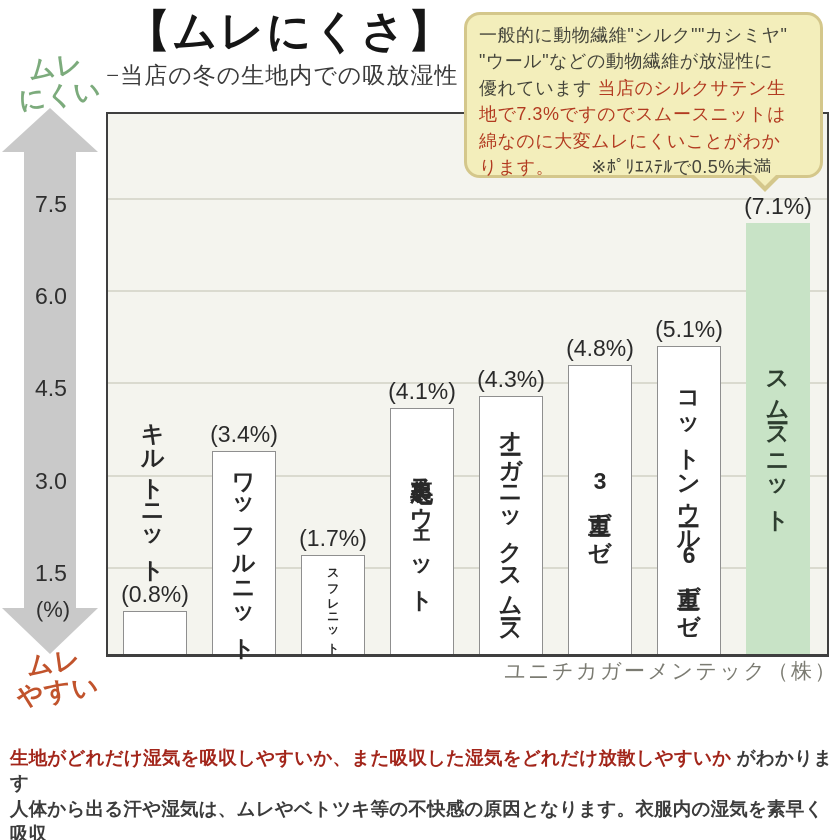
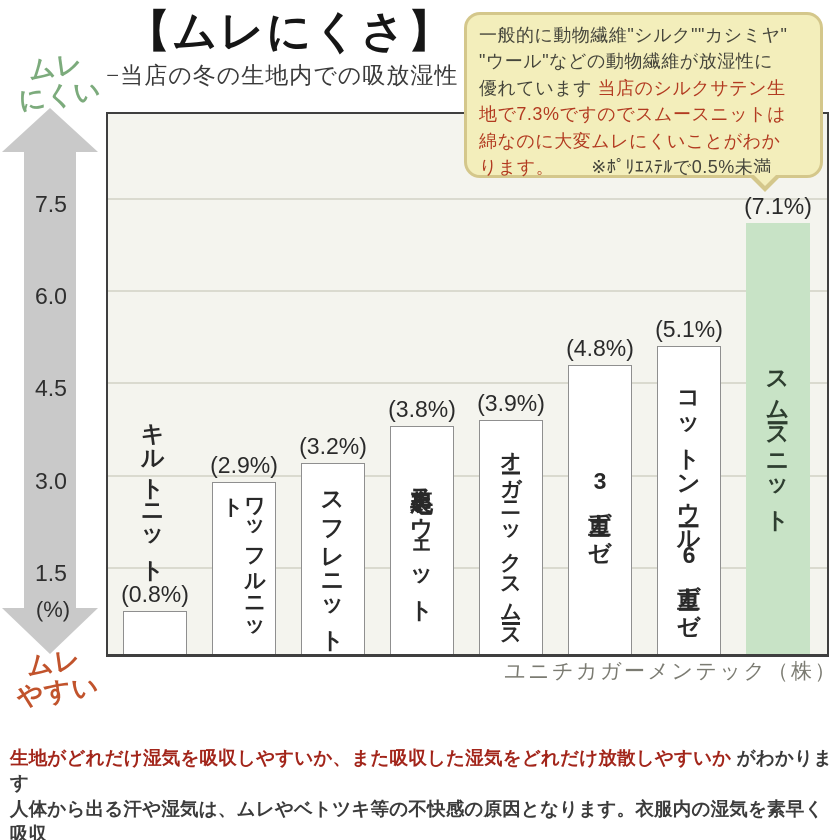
ワッフルニット: 3.4% -> 2.9%
スフレニット: 1.7% -> 3.2%
裏起毛スウェット: 4.1% -> 3.8%
オーガニックスムース: 4.3% -> 3.9%
